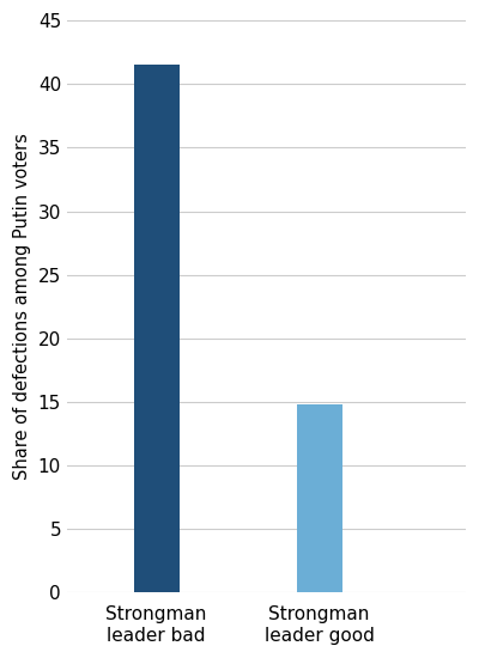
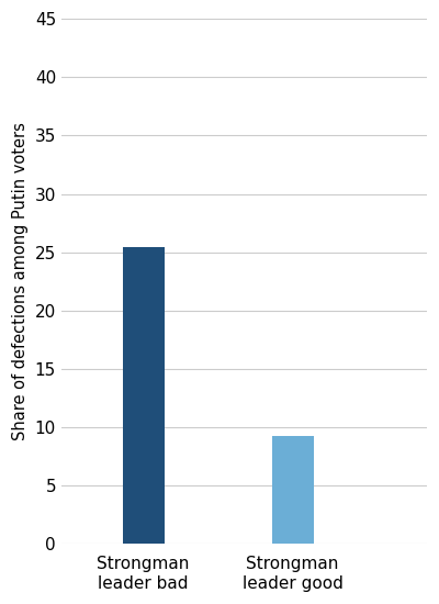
Strongman leader bad: 41.5 -> 25.4
Strongman leader good: 14.8 -> 9.3
